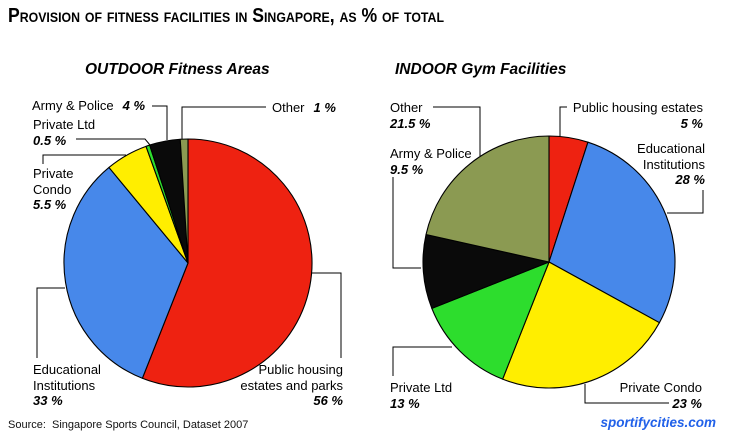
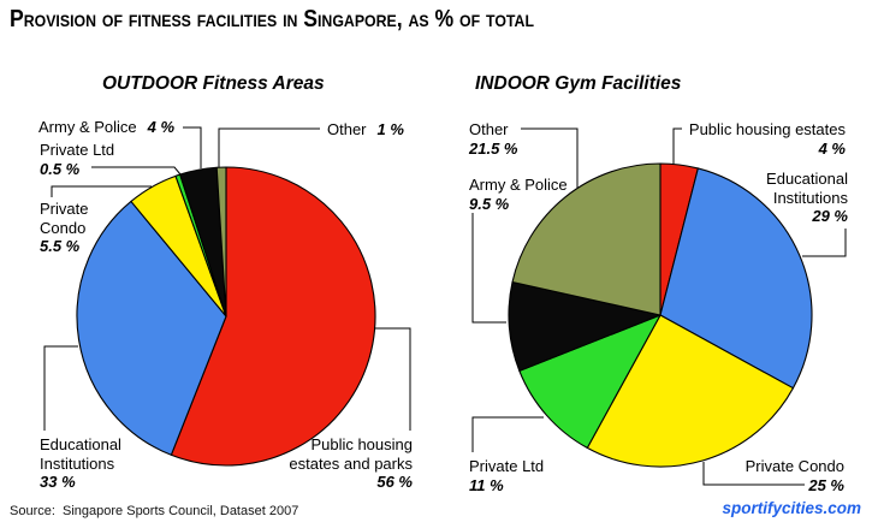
INDOOR Gym Facilities/Public housing estates: 5 -> 4
INDOOR Gym Facilities/Educational Institutions: 28 -> 29
INDOOR Gym Facilities/Private Condo: 23 -> 25
INDOOR Gym Facilities/Private Ltd: 13 -> 11
